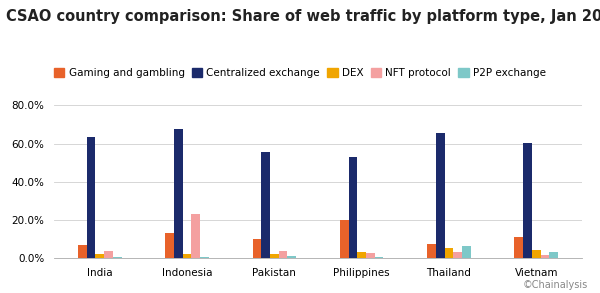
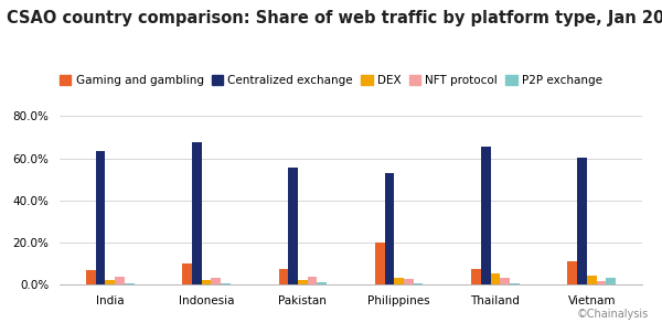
Gaming and gambling/Indonesia: 13% -> 10%
NFT protocol/Indonesia: 23% -> 3%
Gaming and gambling/Pakistan: 10% -> 7%
P2P exchange/Thailand: 6% -> 1%
